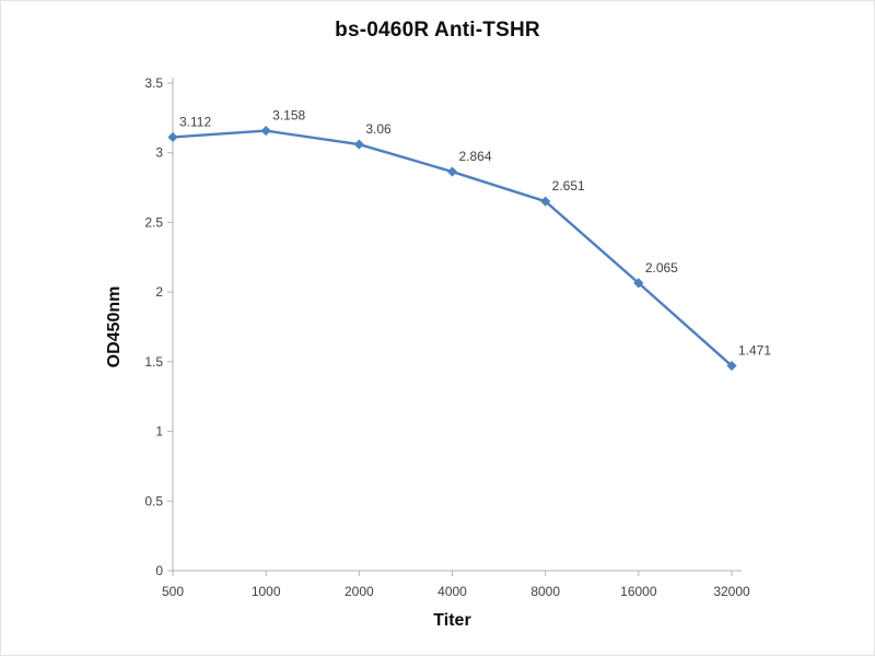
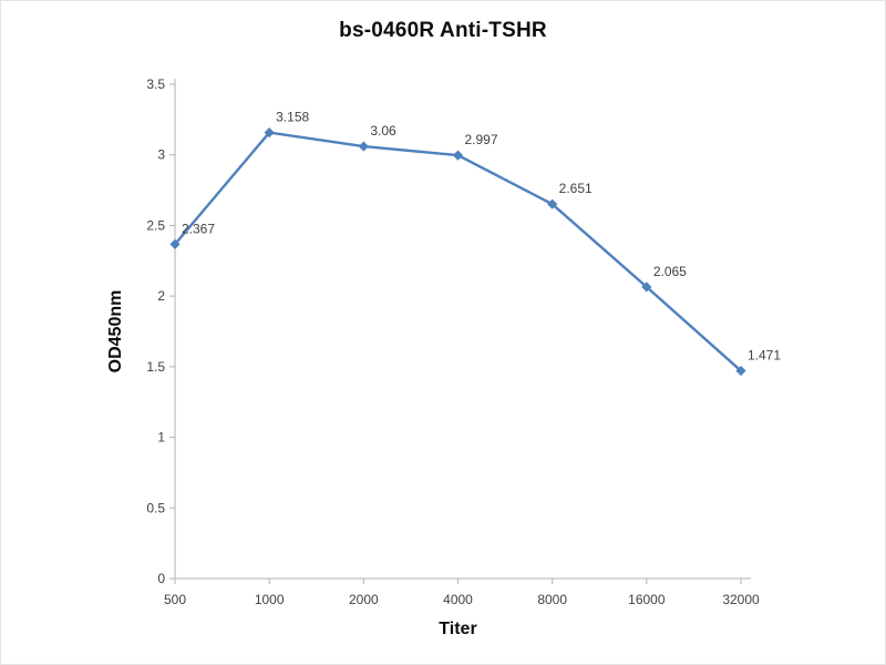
500: 3.112 -> 2.367
4000: 2.864 -> 2.997
